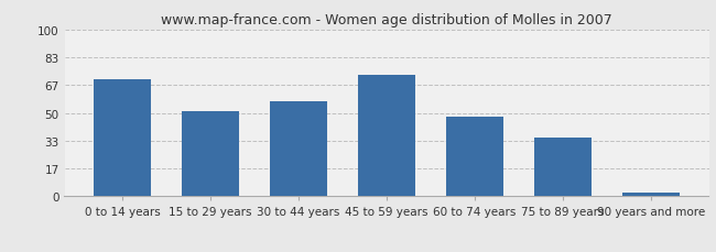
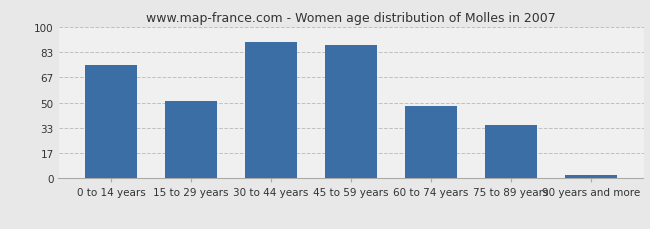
0 to 14 years: 70 -> 75
30 to 44 years: 57 -> 90
45 to 59 years: 73 -> 88
